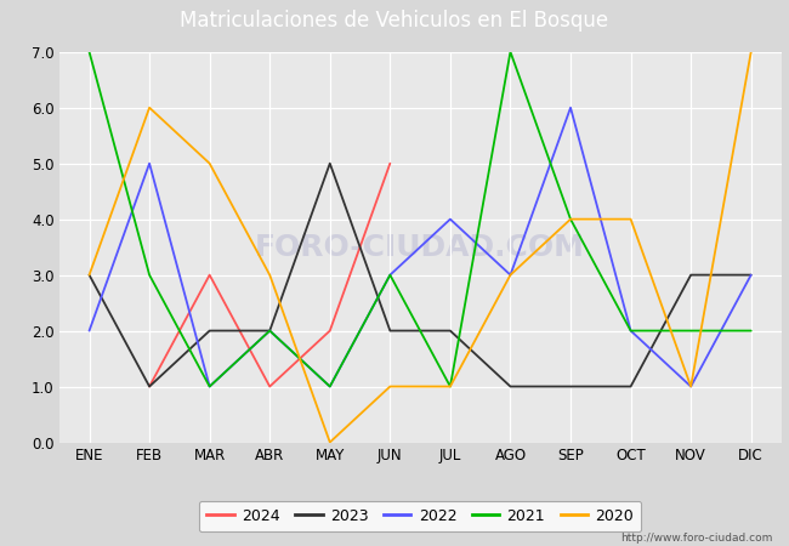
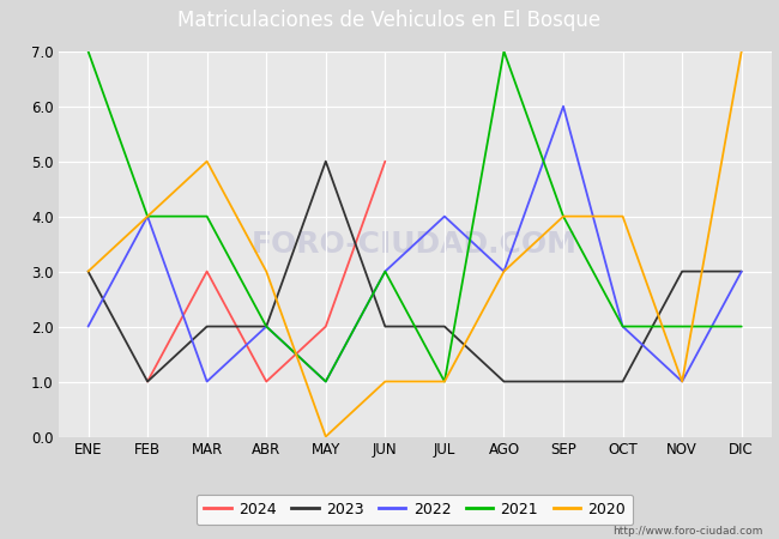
2022/FEB: 5 -> 4
2021/FEB: 3 -> 4
2020/FEB: 6 -> 4
2021/MAR: 1 -> 4
